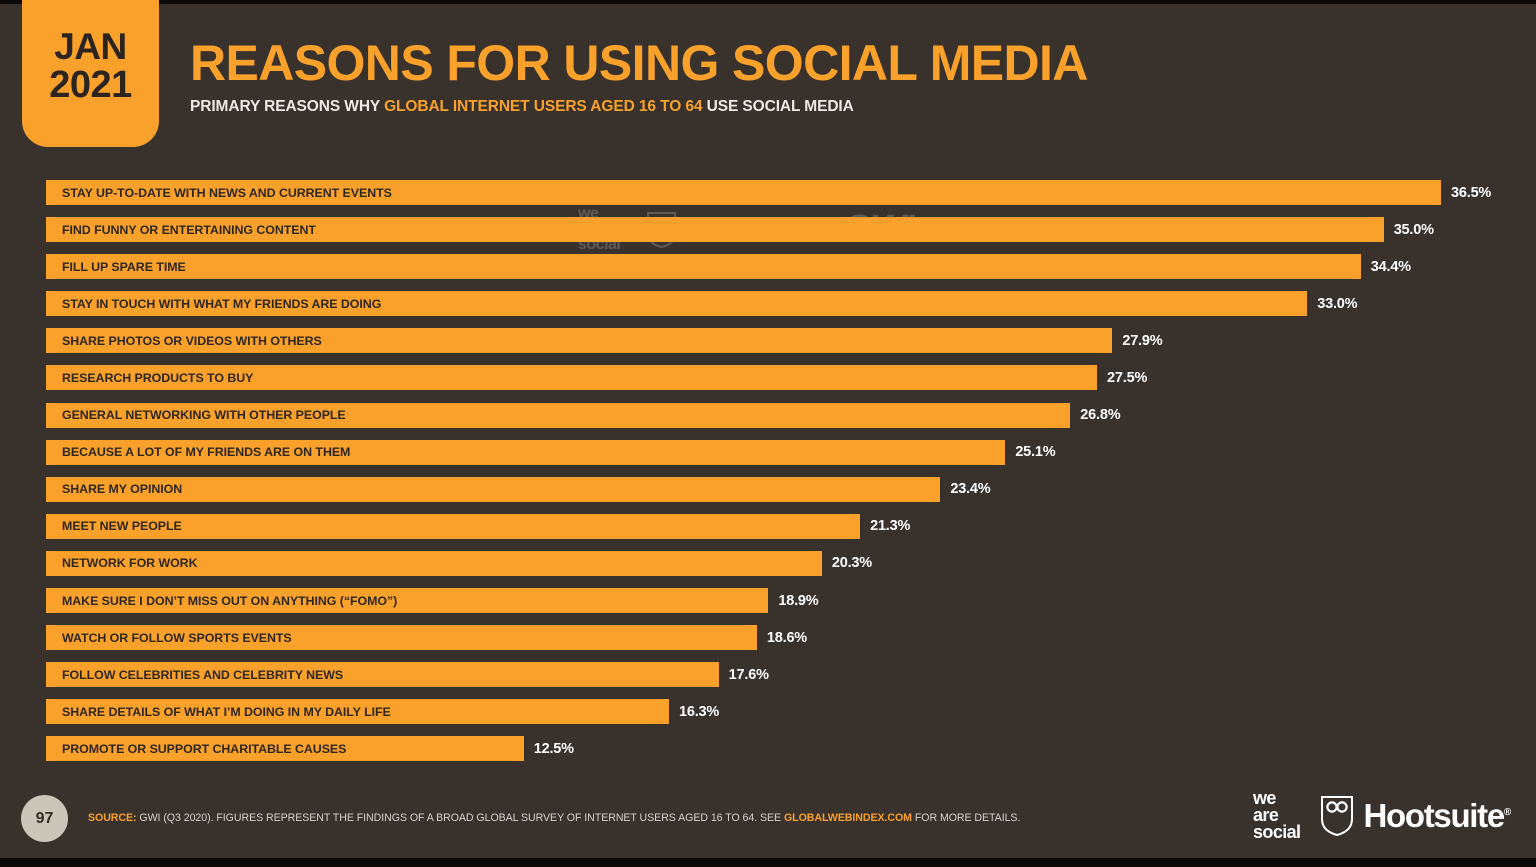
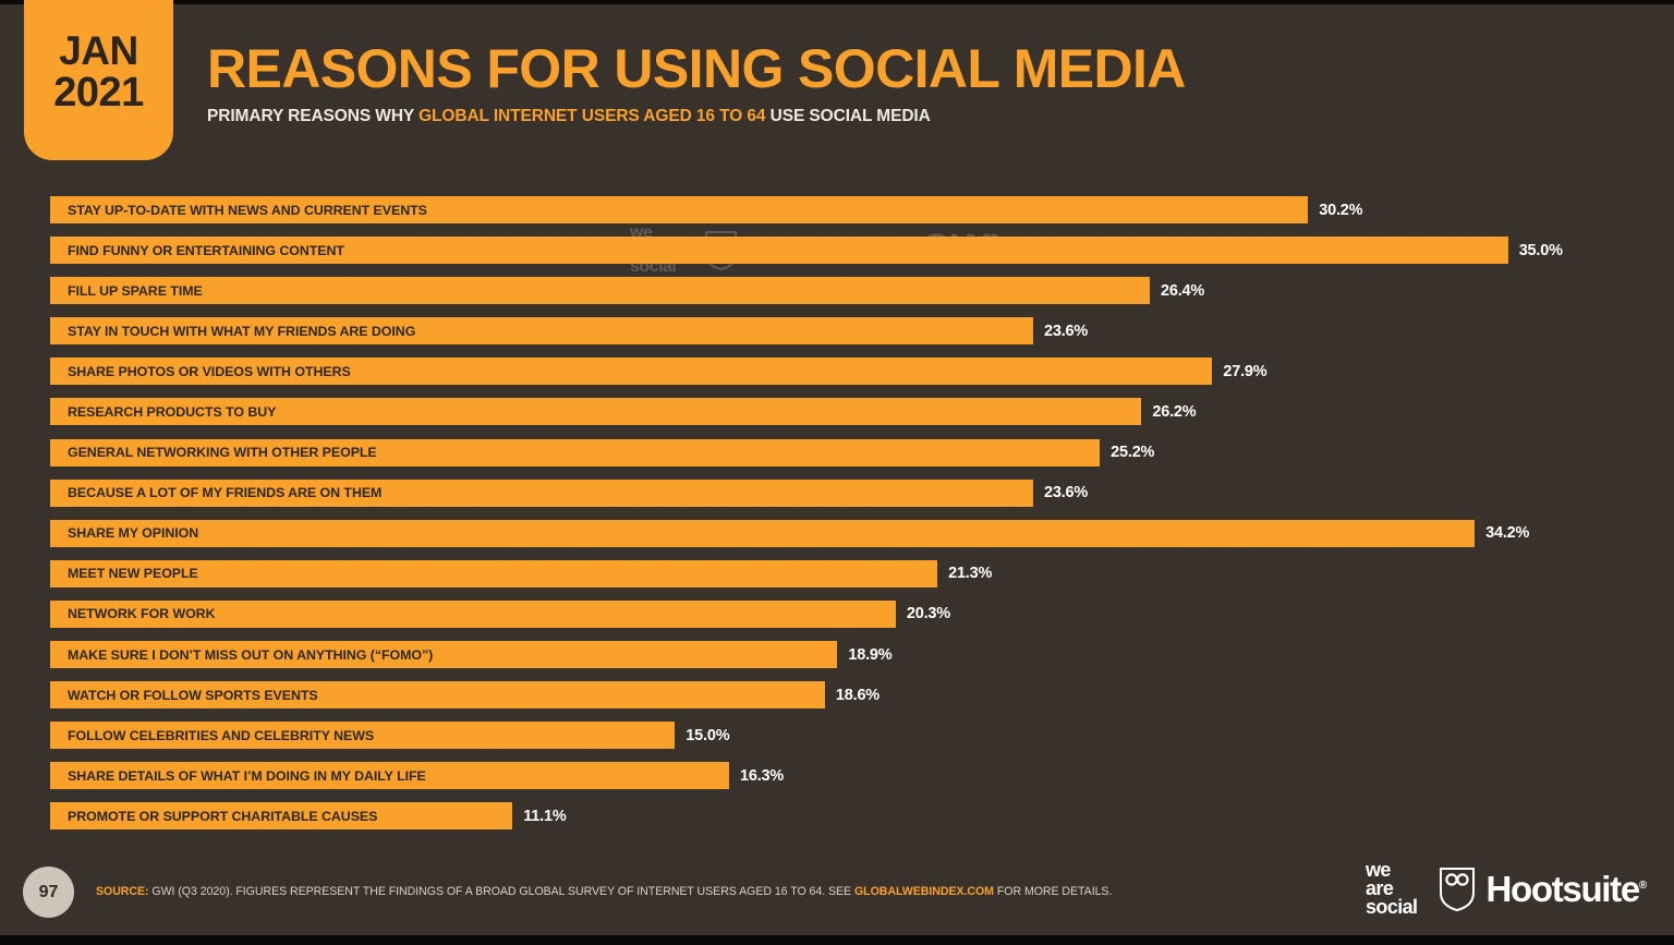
STAY UP-TO-DATE WITH NEWS AND CURRENT EVENTS: 36.5% -> 30.2%
FILL UP SPARE TIME: 34.4% -> 26.4%
STAY IN TOUCH WITH WHAT MY FRIENDS ARE DOING: 33.0% -> 23.6%
RESEARCH PRODUCTS TO BUY: 27.5% -> 26.2%
GENERAL NETWORKING WITH OTHER PEOPLE: 26.8% -> 25.2%
BECAUSE A LOT OF MY FRIENDS ARE ON THEM: 25.1% -> 23.6%
SHARE MY OPINION: 23.4% -> 34.2%
FOLLOW CELEBRITIES AND CELEBRITY NEWS: 17.6% -> 15.0%
PROMOTE OR SUPPORT CHARITABLE CAUSES: 12.5% -> 11.1%
